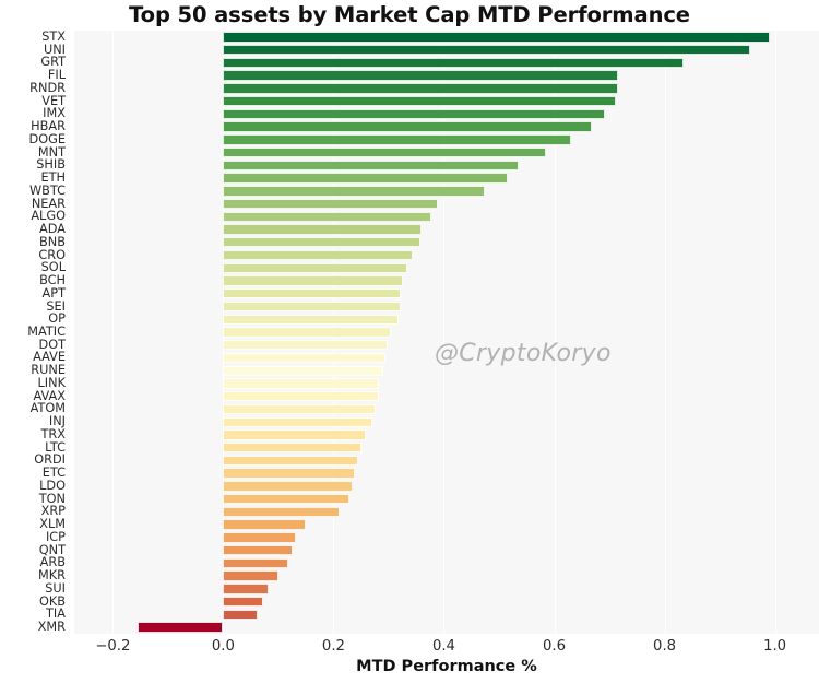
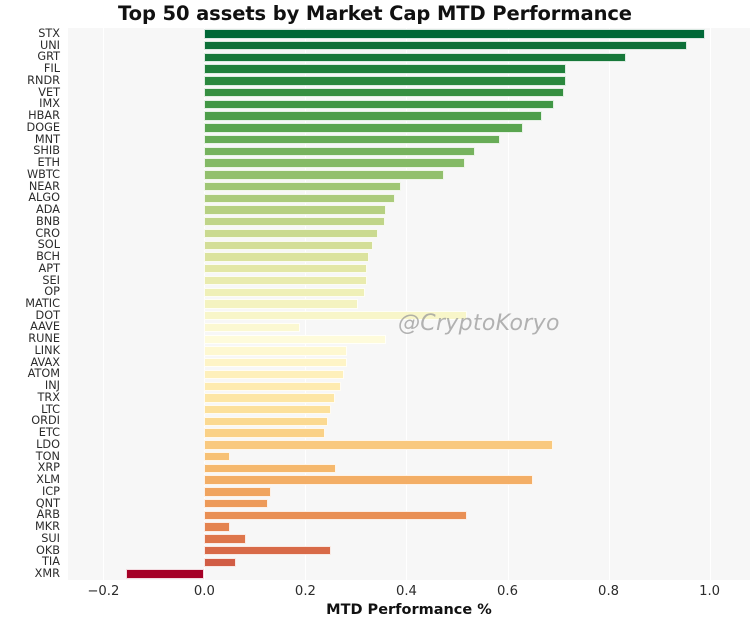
DOT: 0.30 -> 0.52
AAVE: 0.29 -> 0.19
RUNE: 0.29 -> 0.36
LDO: 0.23 -> 0.69
TON: 0.23 -> 0.05
XRP: 0.21 -> 0.26
XLM: 0.15 -> 0.65
ARB: 0.12 -> 0.52
MKR: 0.10 -> 0.05
OKB: 0.07 -> 0.25
